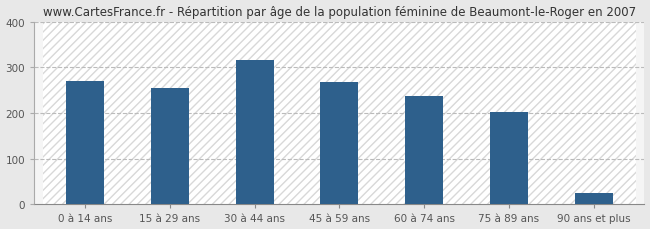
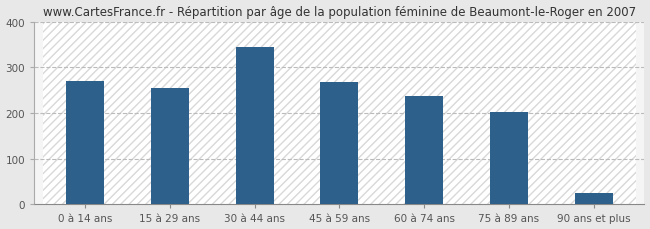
30 à 44 ans: 315 -> 345
